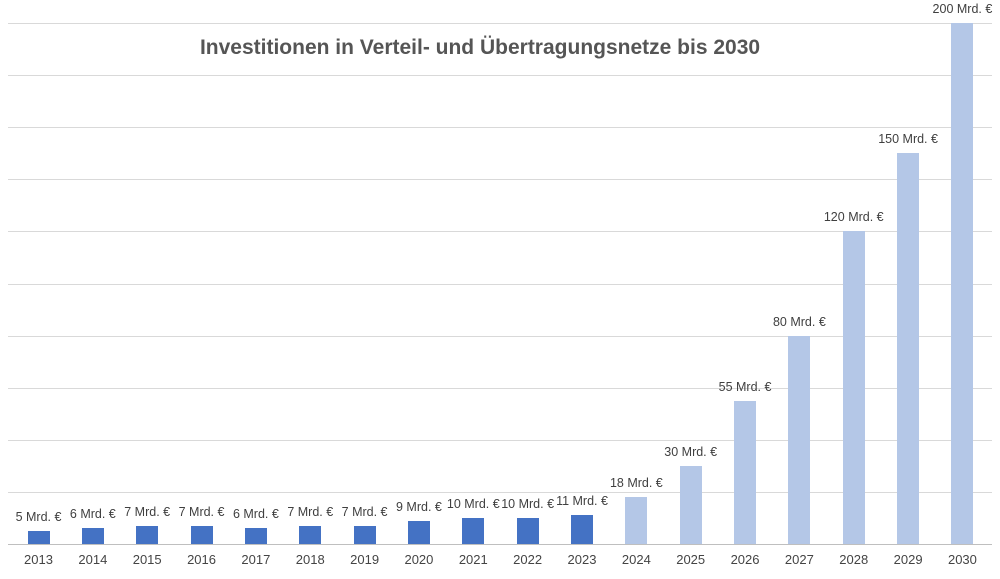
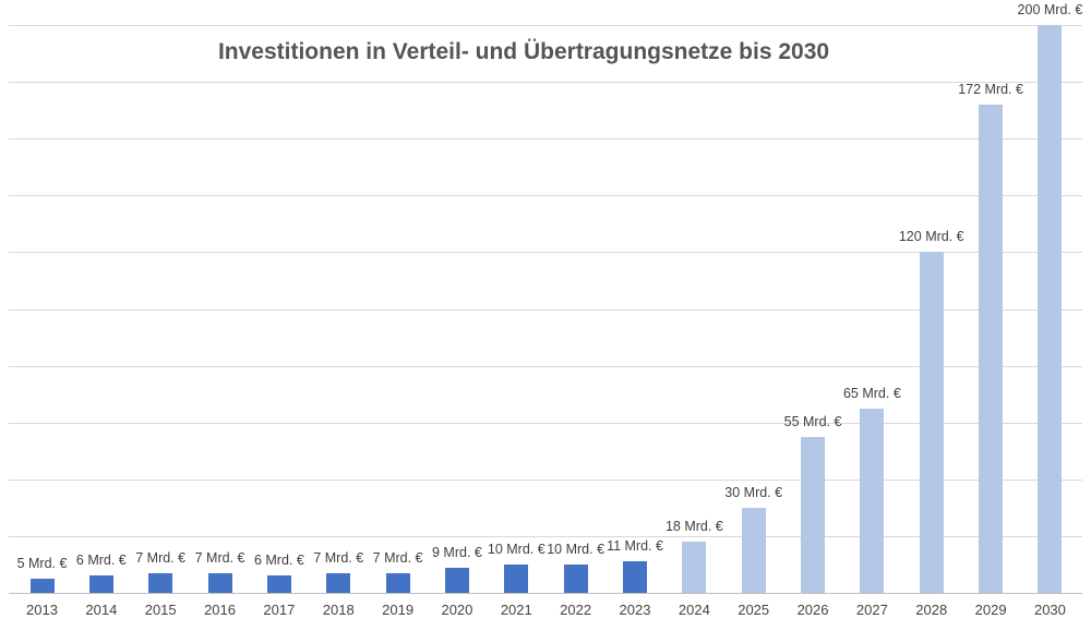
2027: 80 -> 65
2029: 150 -> 172
